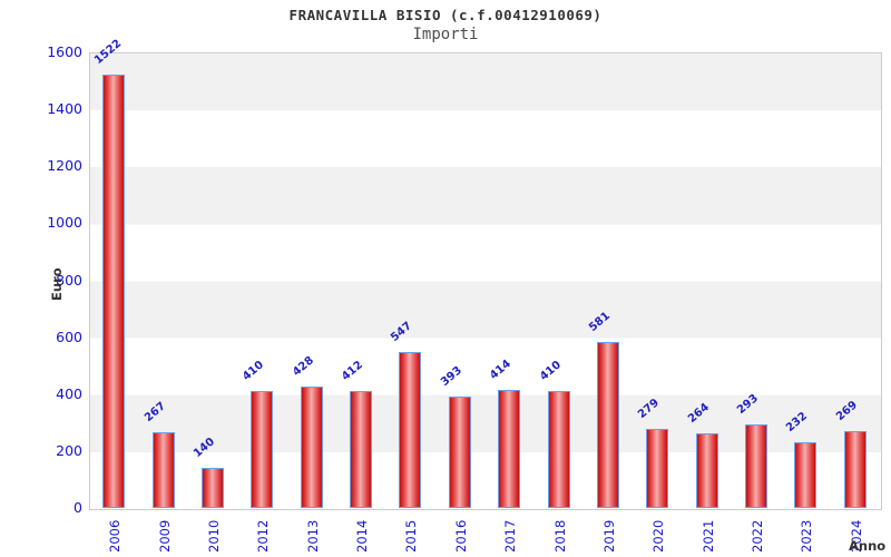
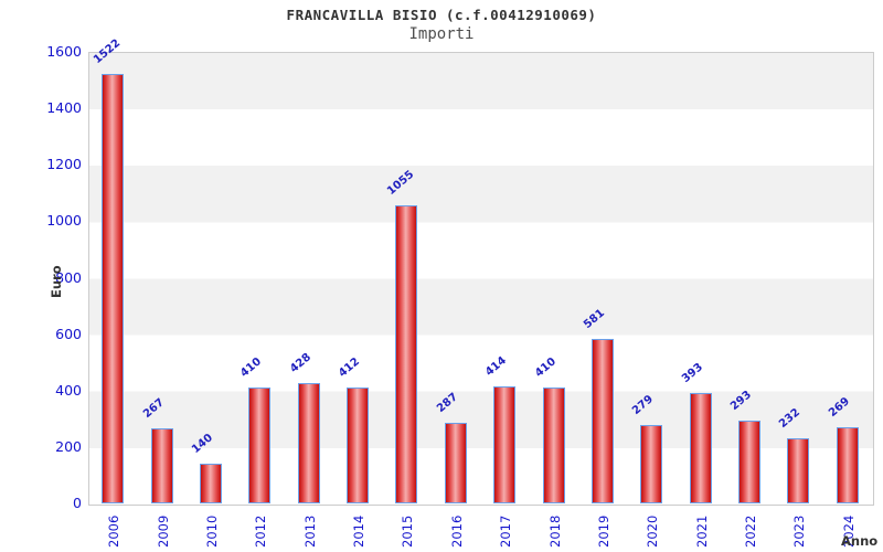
2015: 547 -> 1055
2016: 393 -> 287
2021: 264 -> 393
